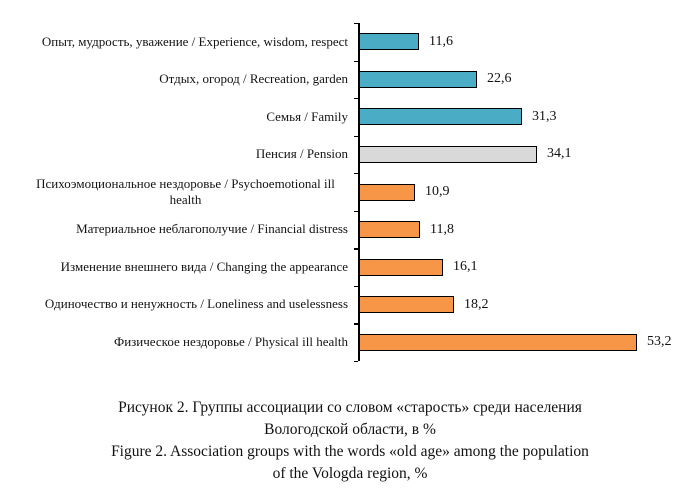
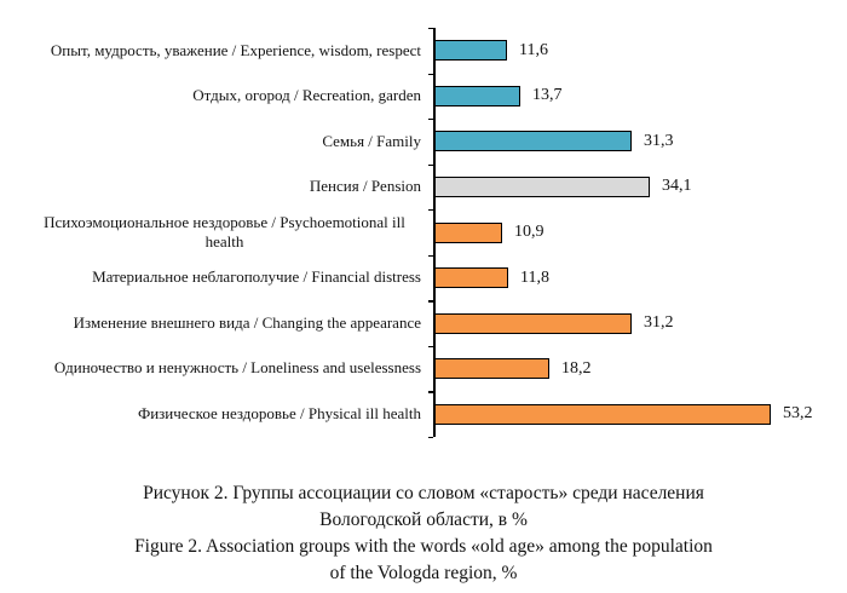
Отдых, огород / Recreation, garden: 22,6 -> 13,7
Изменение внешнего вида / Changing the appearance: 16,1 -> 31,2
